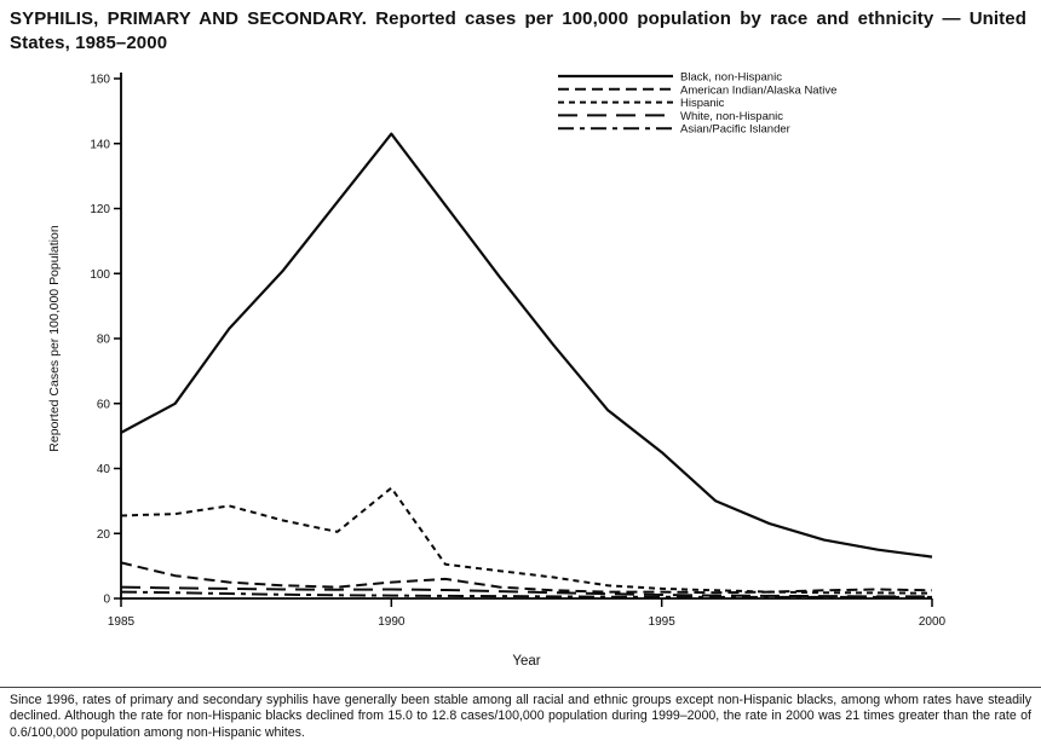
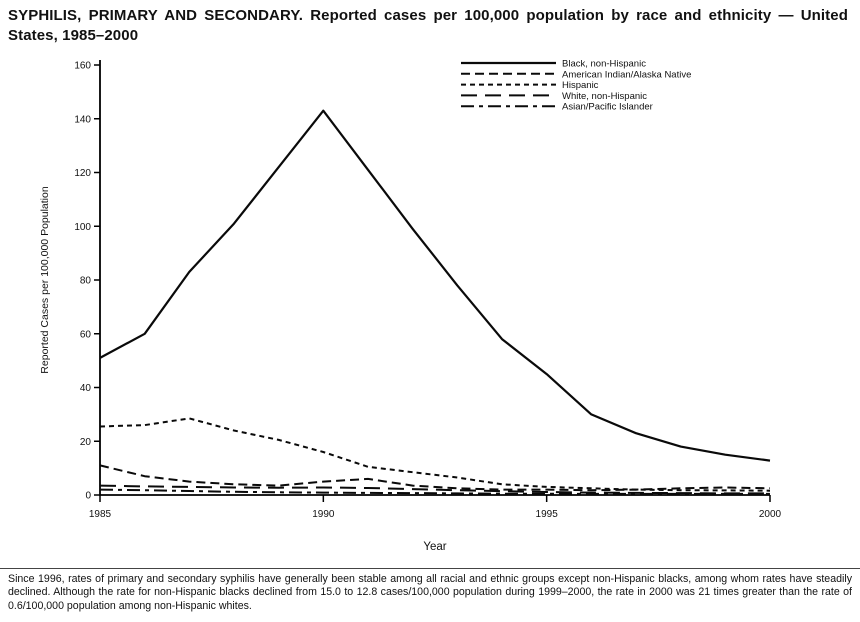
Hispanic/1990: 34 -> 16
